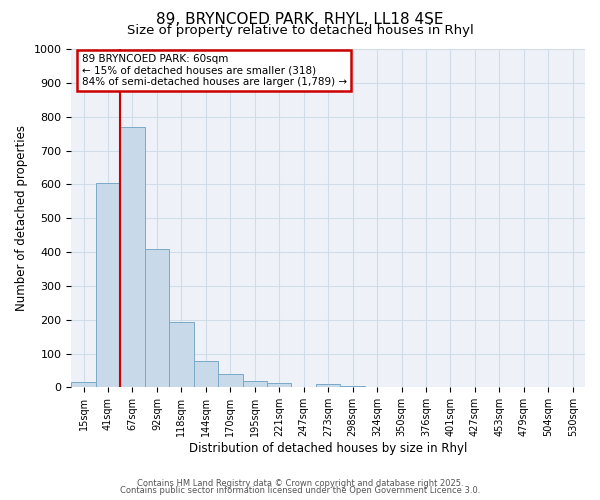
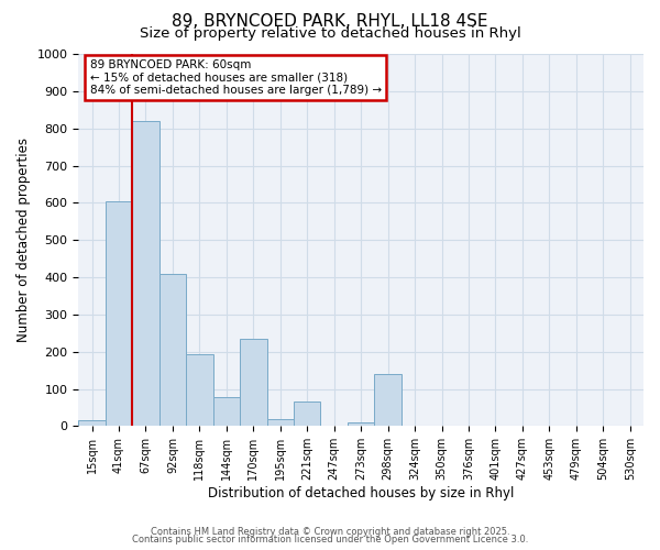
67sqm: 770 -> 820
170sqm: 38 -> 235
221sqm: 13 -> 65
298sqm: 5 -> 140
